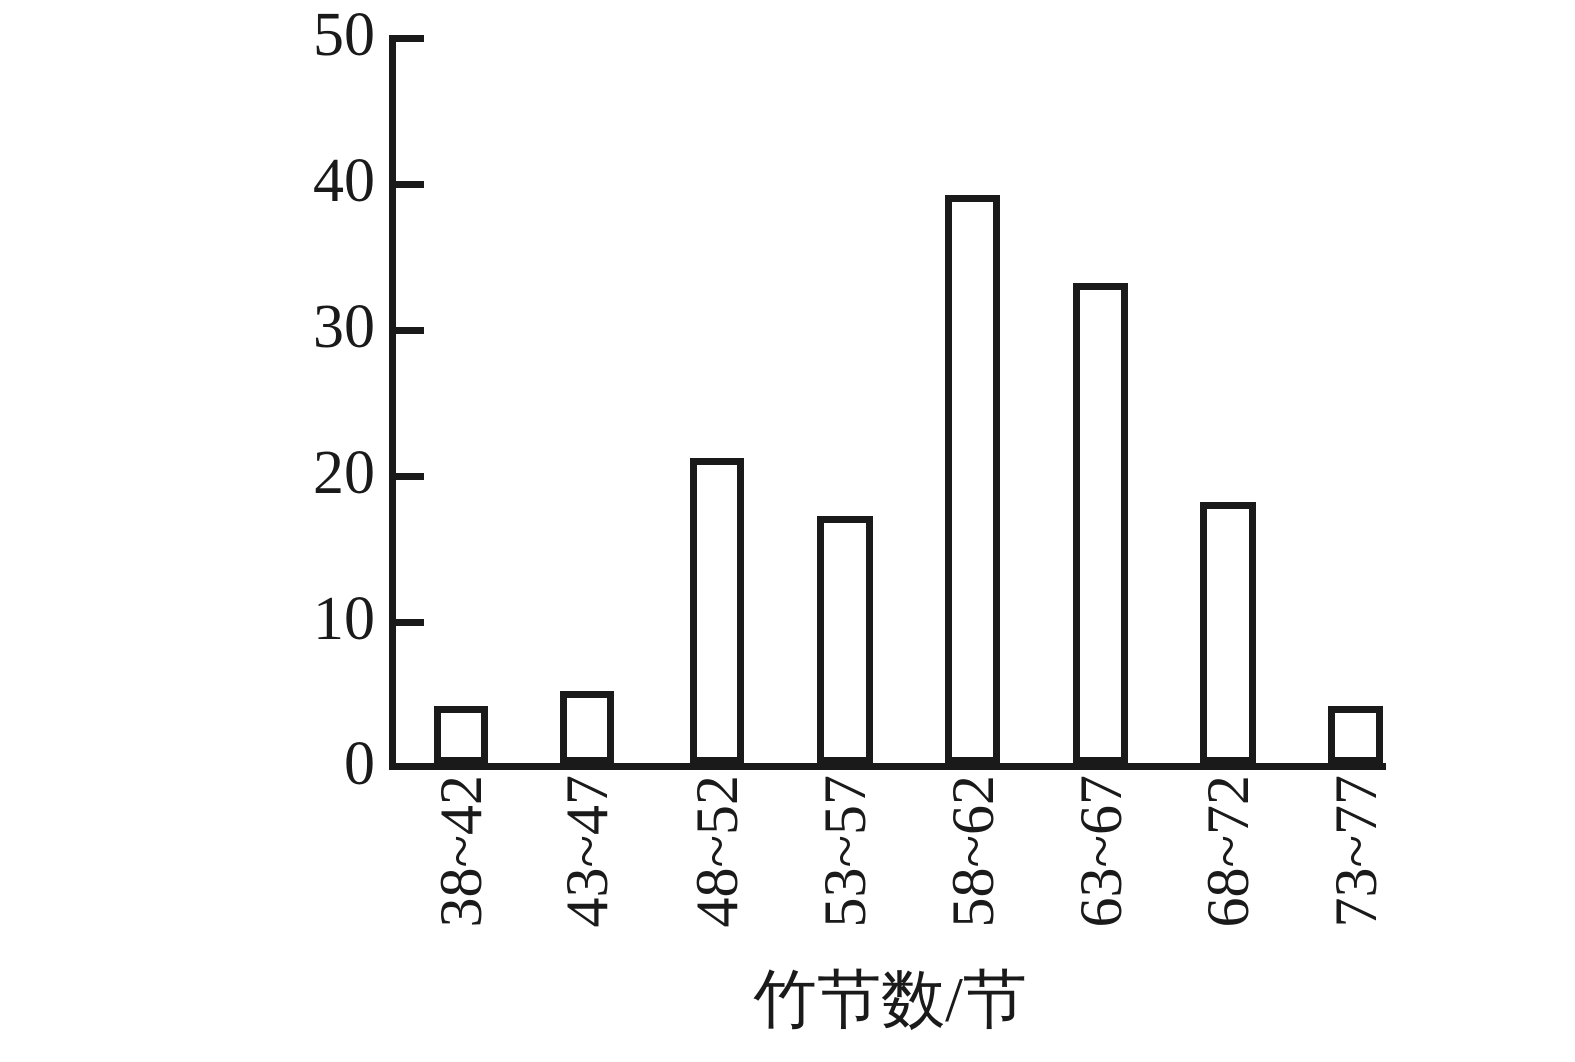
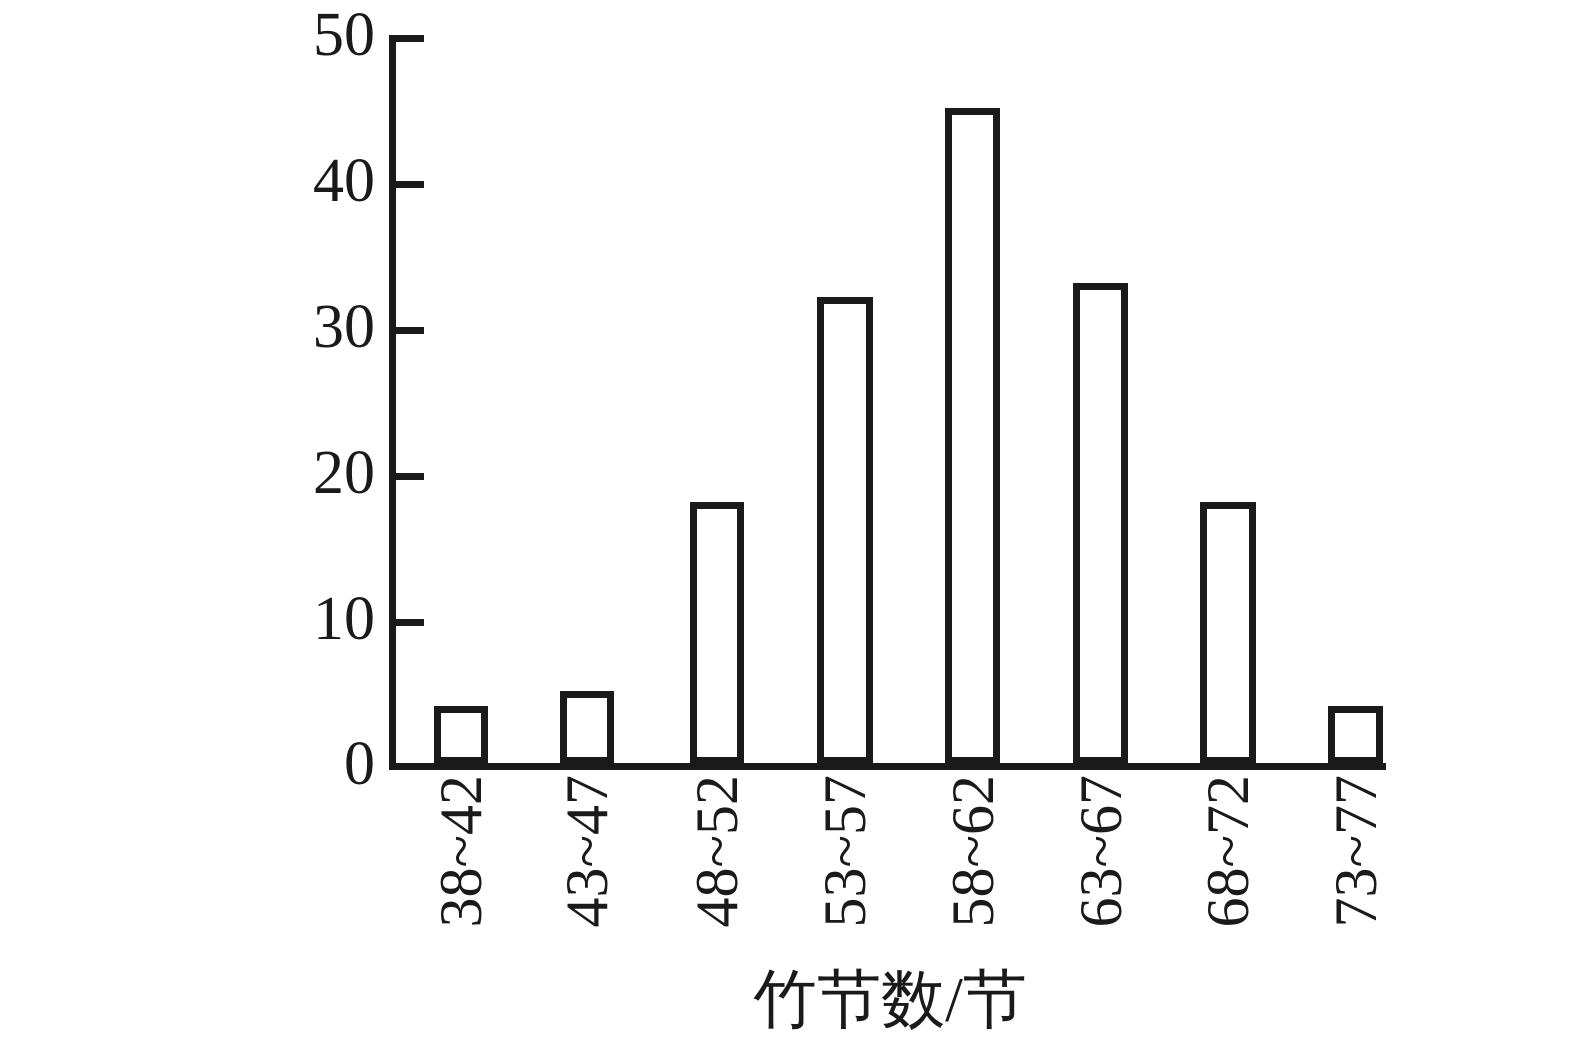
48~52: 21 -> 18
53~57: 17 -> 32
58~62: 39 -> 45
